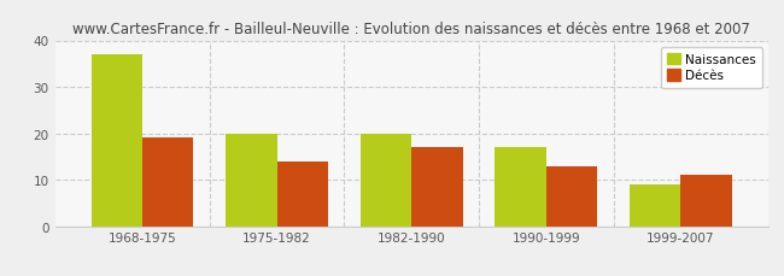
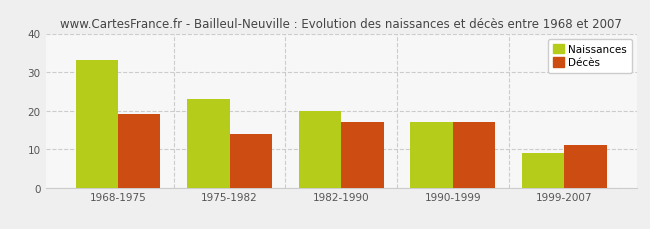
Naissances/1968-1975: 37 -> 33
Naissances/1975-1982: 20 -> 23
Décès/1990-1999: 13 -> 17
